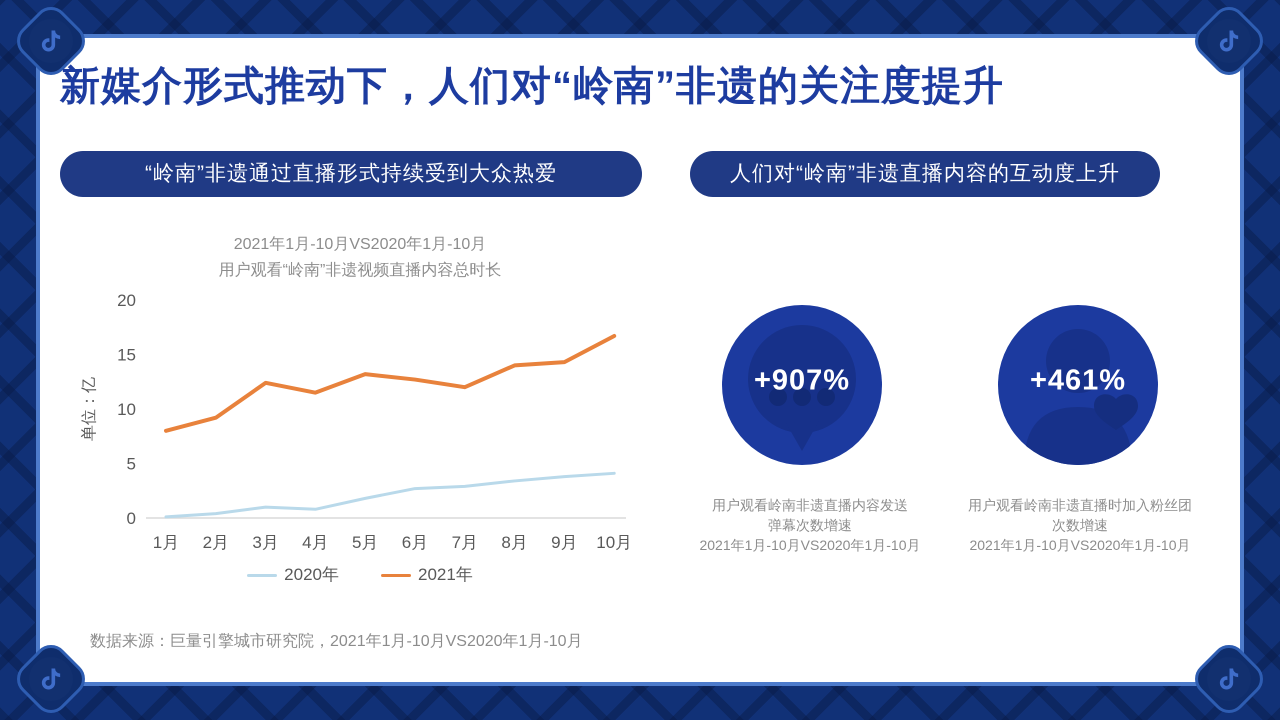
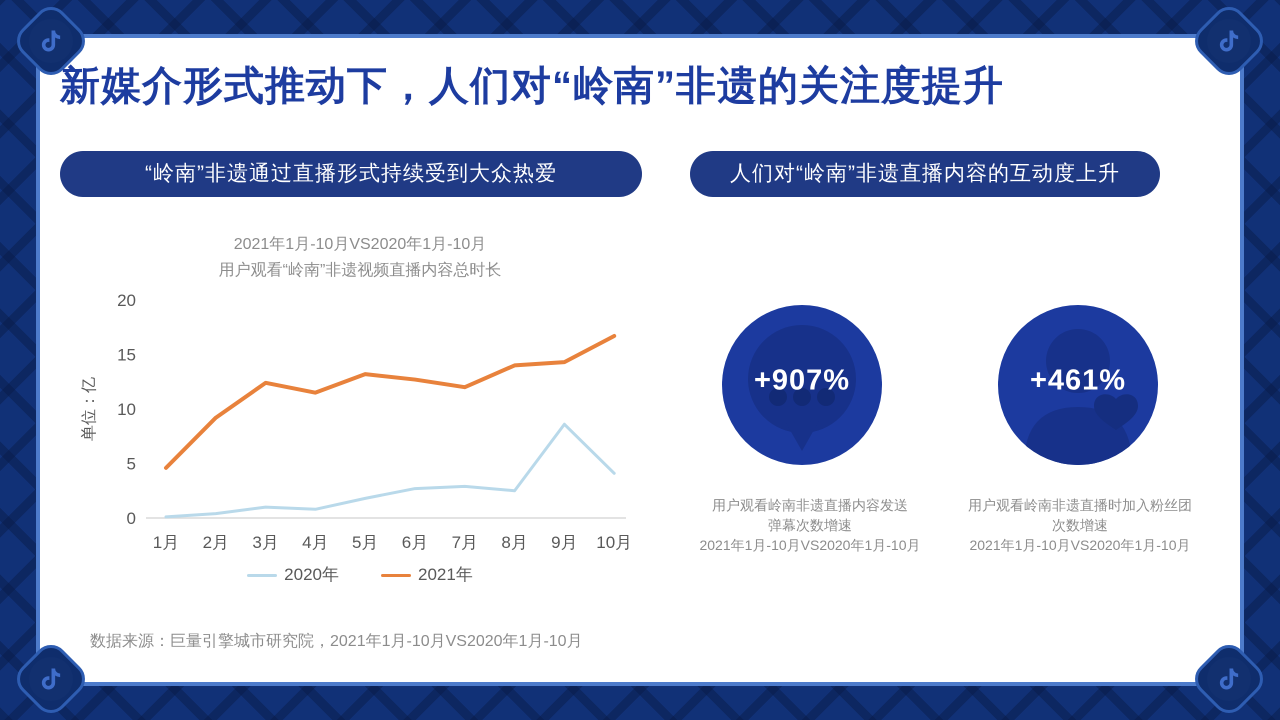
2021年/1月: 8.0 -> 4.6
2020年/8月: 3.4 -> 2.5
2020年/9月: 3.8 -> 8.6
